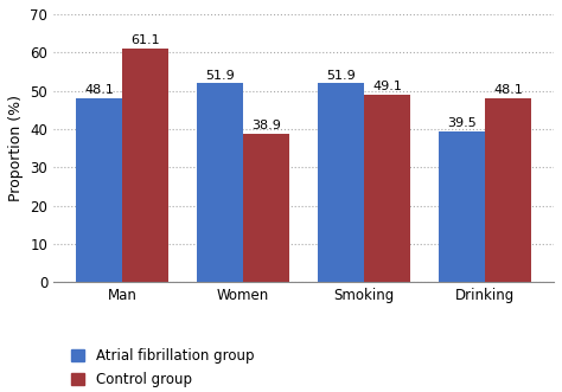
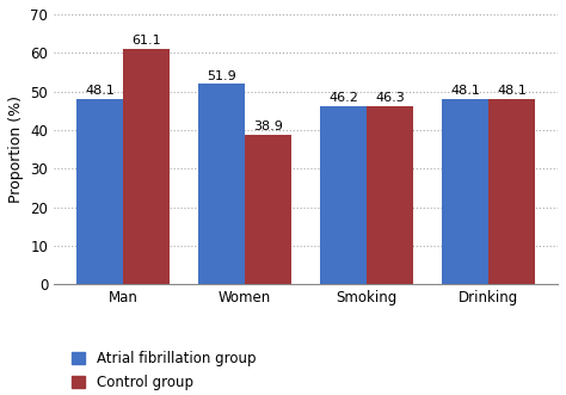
Atrial fibrillation group/Smoking: 51.9 -> 46.2
Control group/Smoking: 49.1 -> 46.3
Atrial fibrillation group/Drinking: 39.5 -> 48.1
